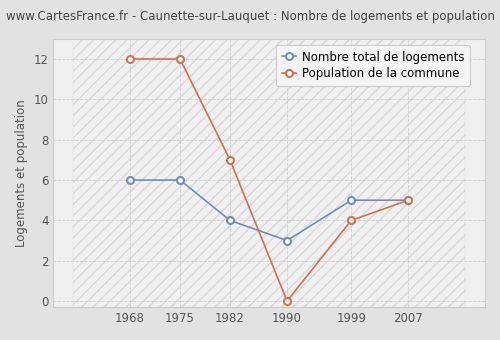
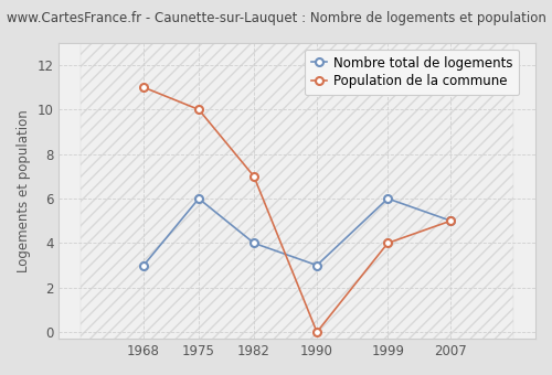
Nombre total de logements/1968: 6 -> 3
Population de la commune/1968: 12 -> 11
Population de la commune/1975: 12 -> 10
Nombre total de logements/1999: 5 -> 6
